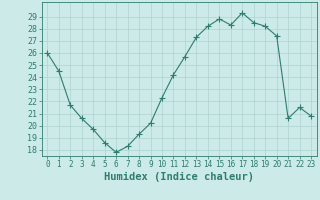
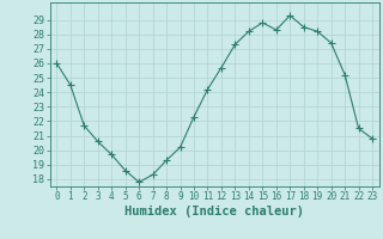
21: 20.6 -> 25.2
